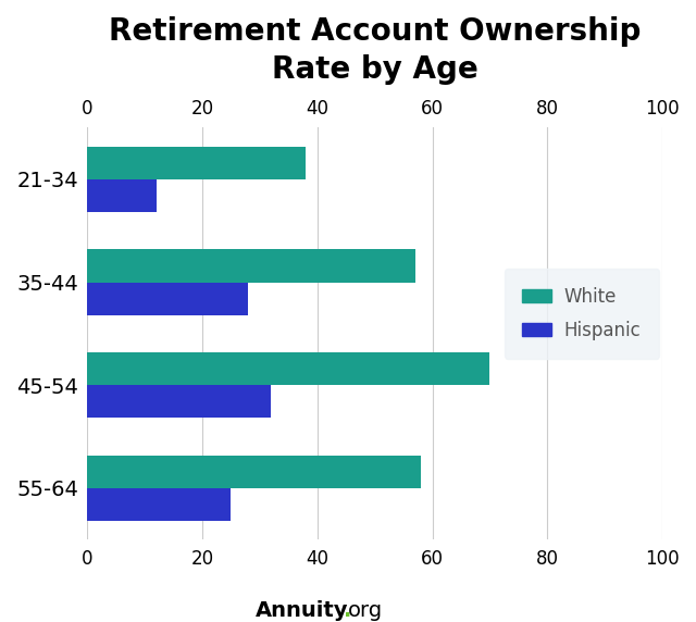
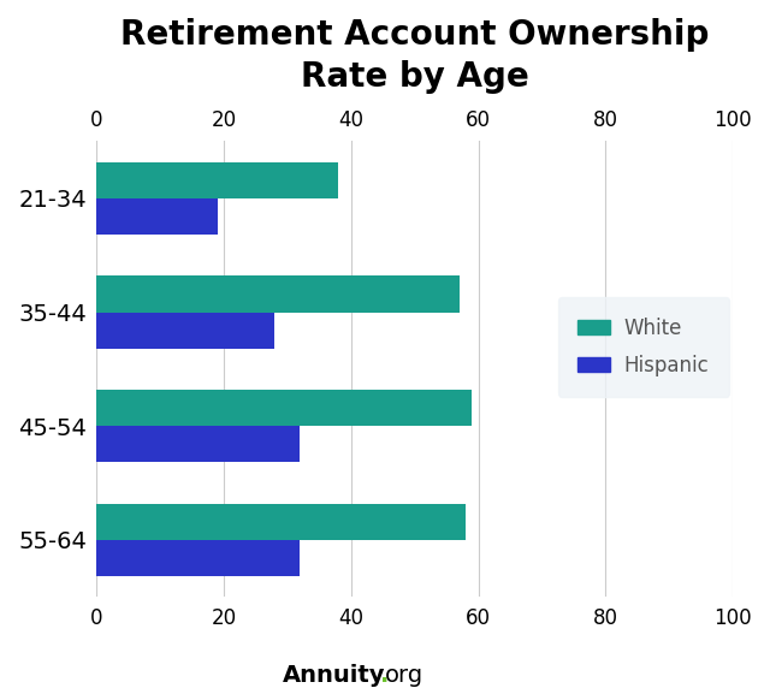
Hispanic/21-34: 12 -> 19
White/45-54: 70 -> 59
Hispanic/55-64: 25 -> 32
